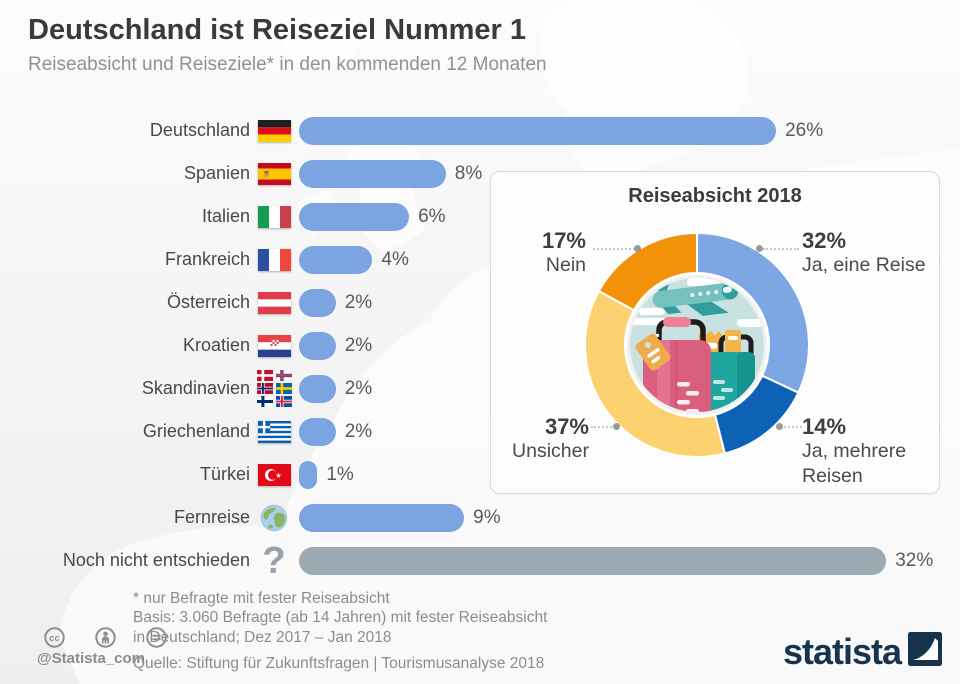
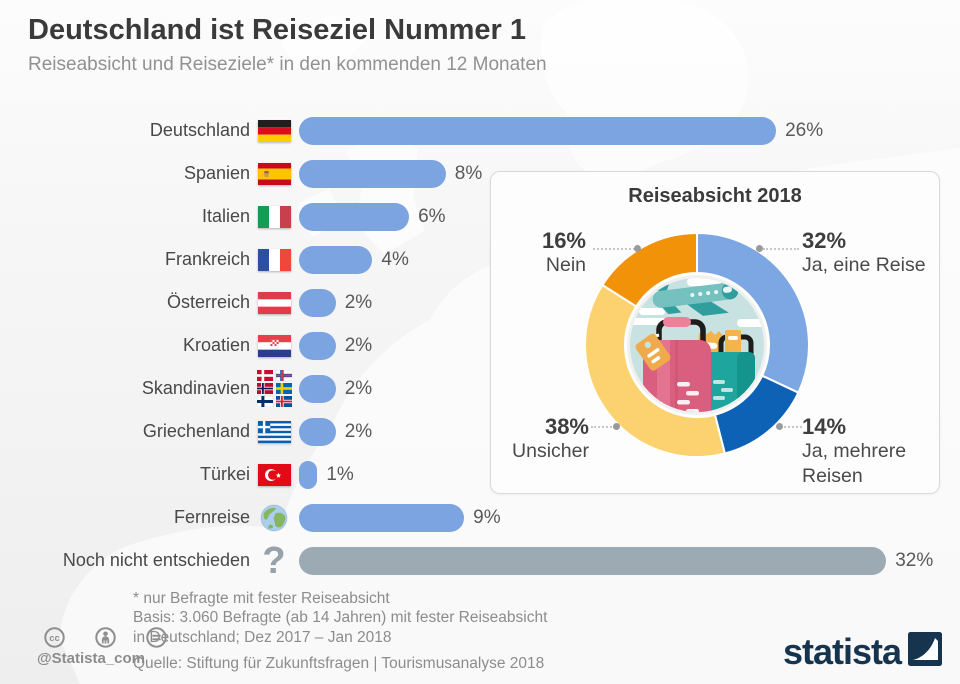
Reiseabsicht 2018/Unsicher: 37% -> 38%
Reiseabsicht 2018/Nein: 17% -> 16%
